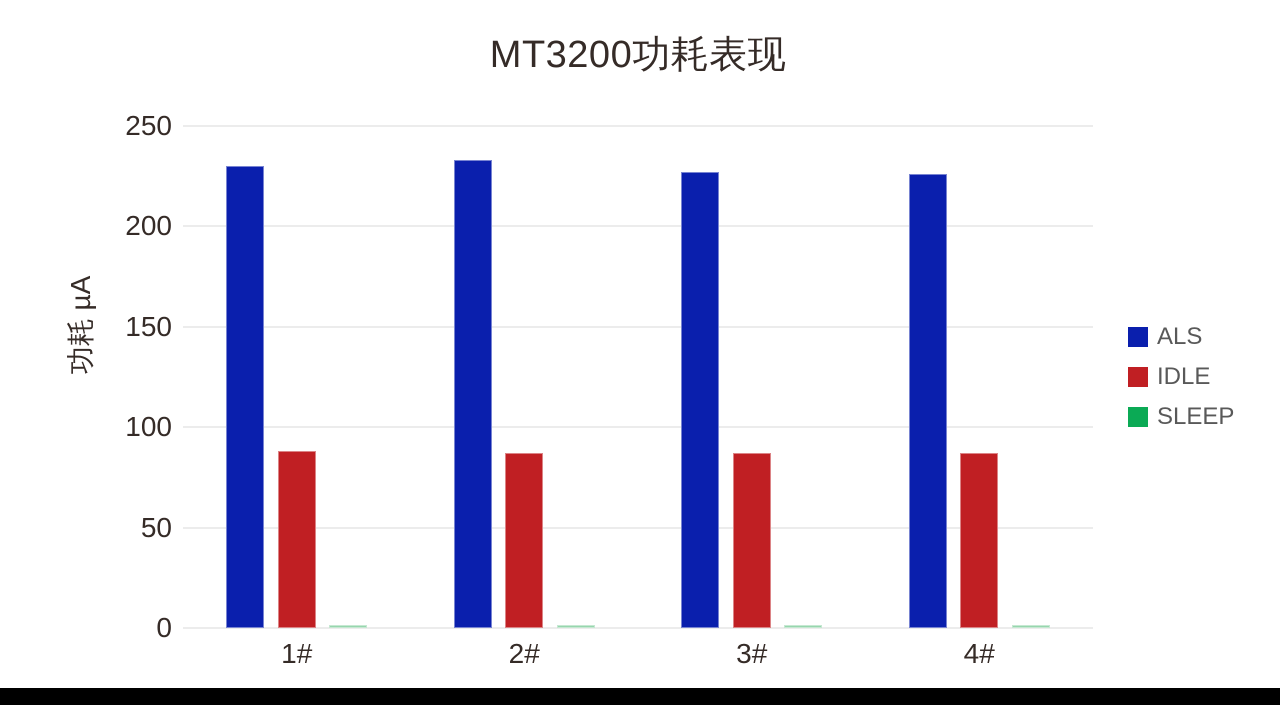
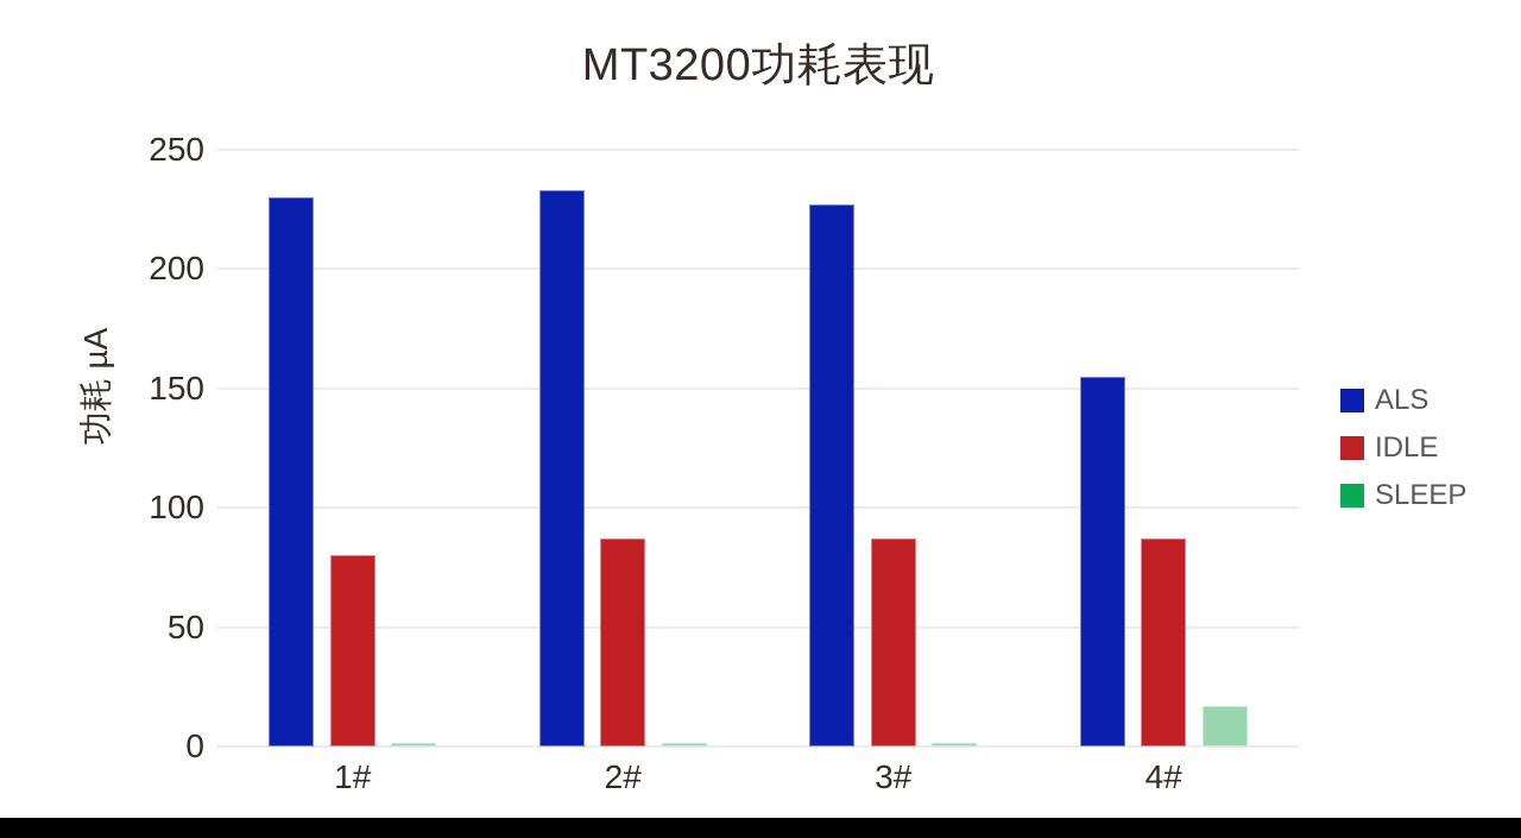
IDLE/1#: 88 -> 80
ALS/4#: 226 -> 155
SLEEP/4#: 1 -> 17
